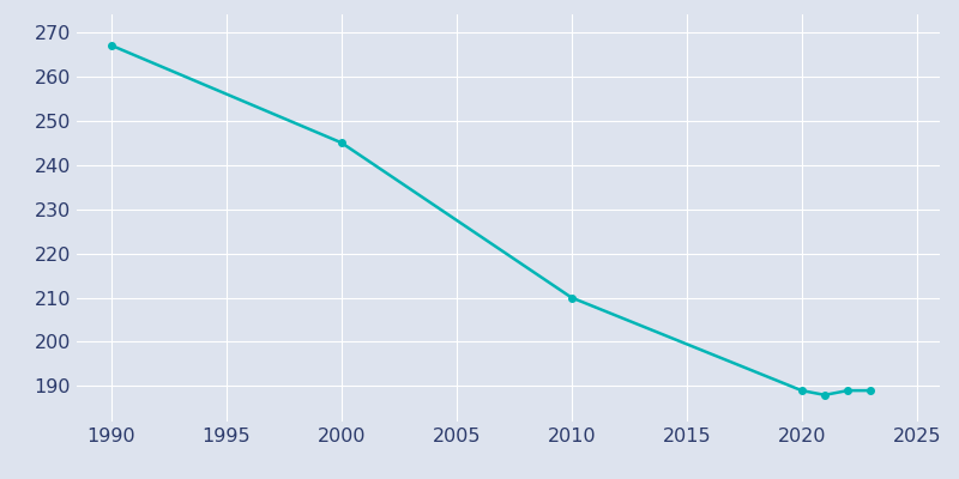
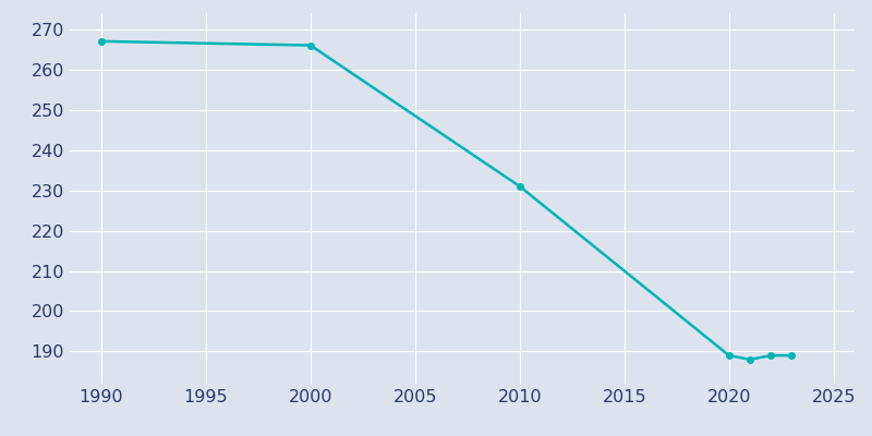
2000: 245 -> 266
2010: 210 -> 231
